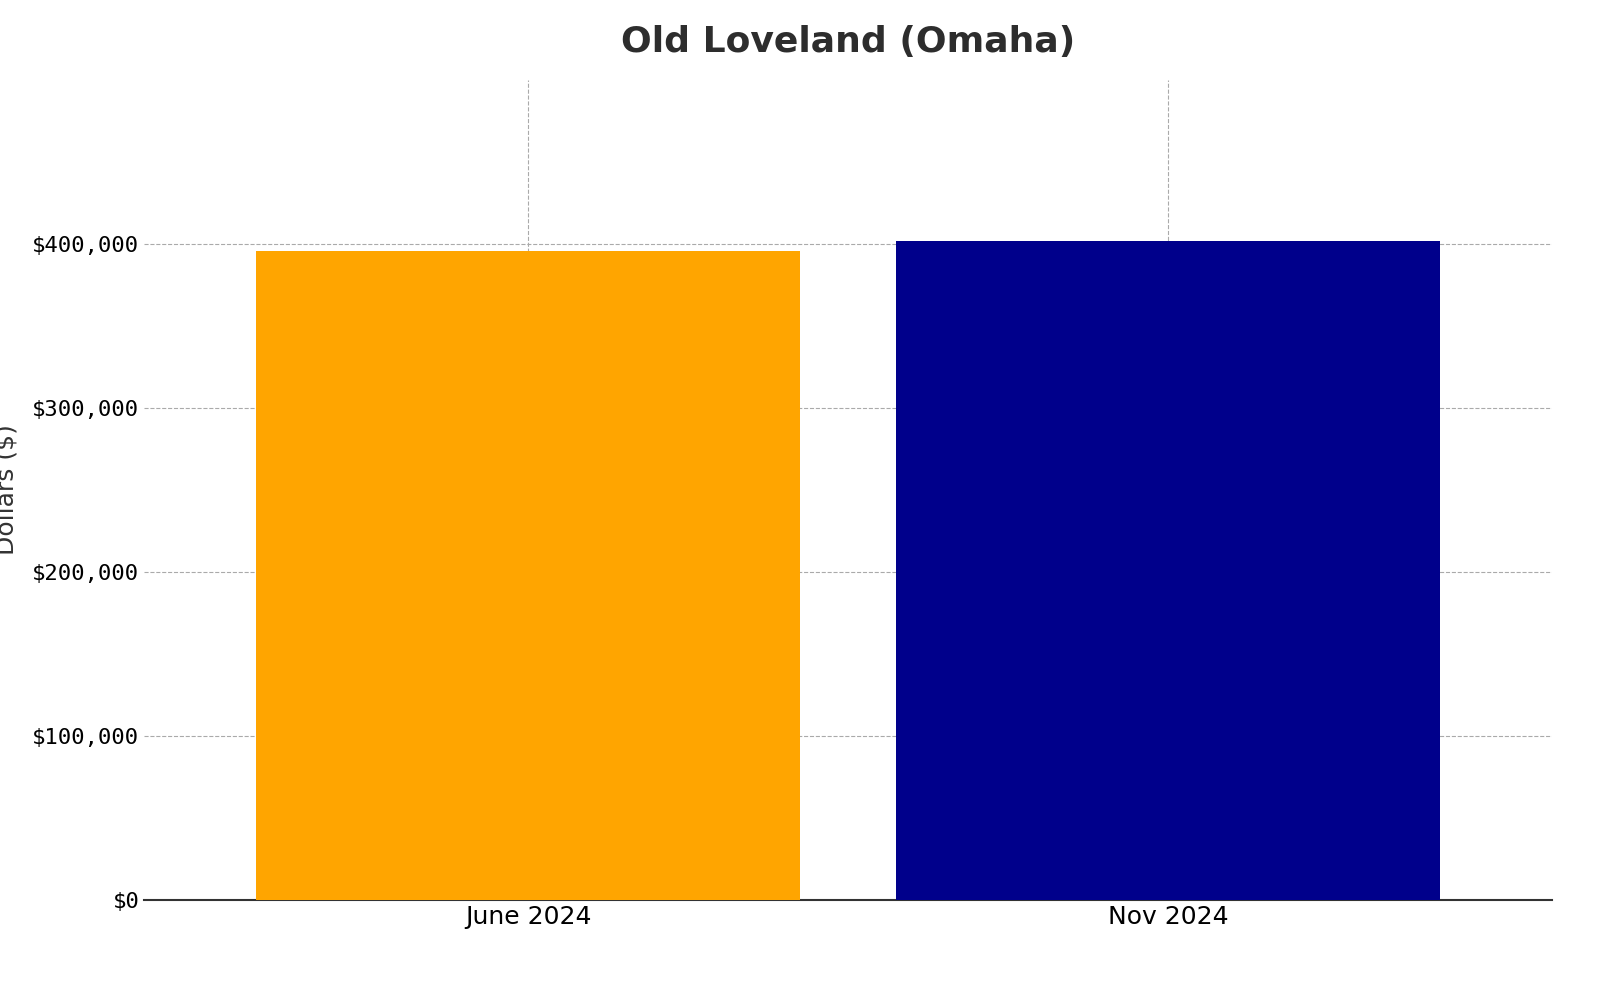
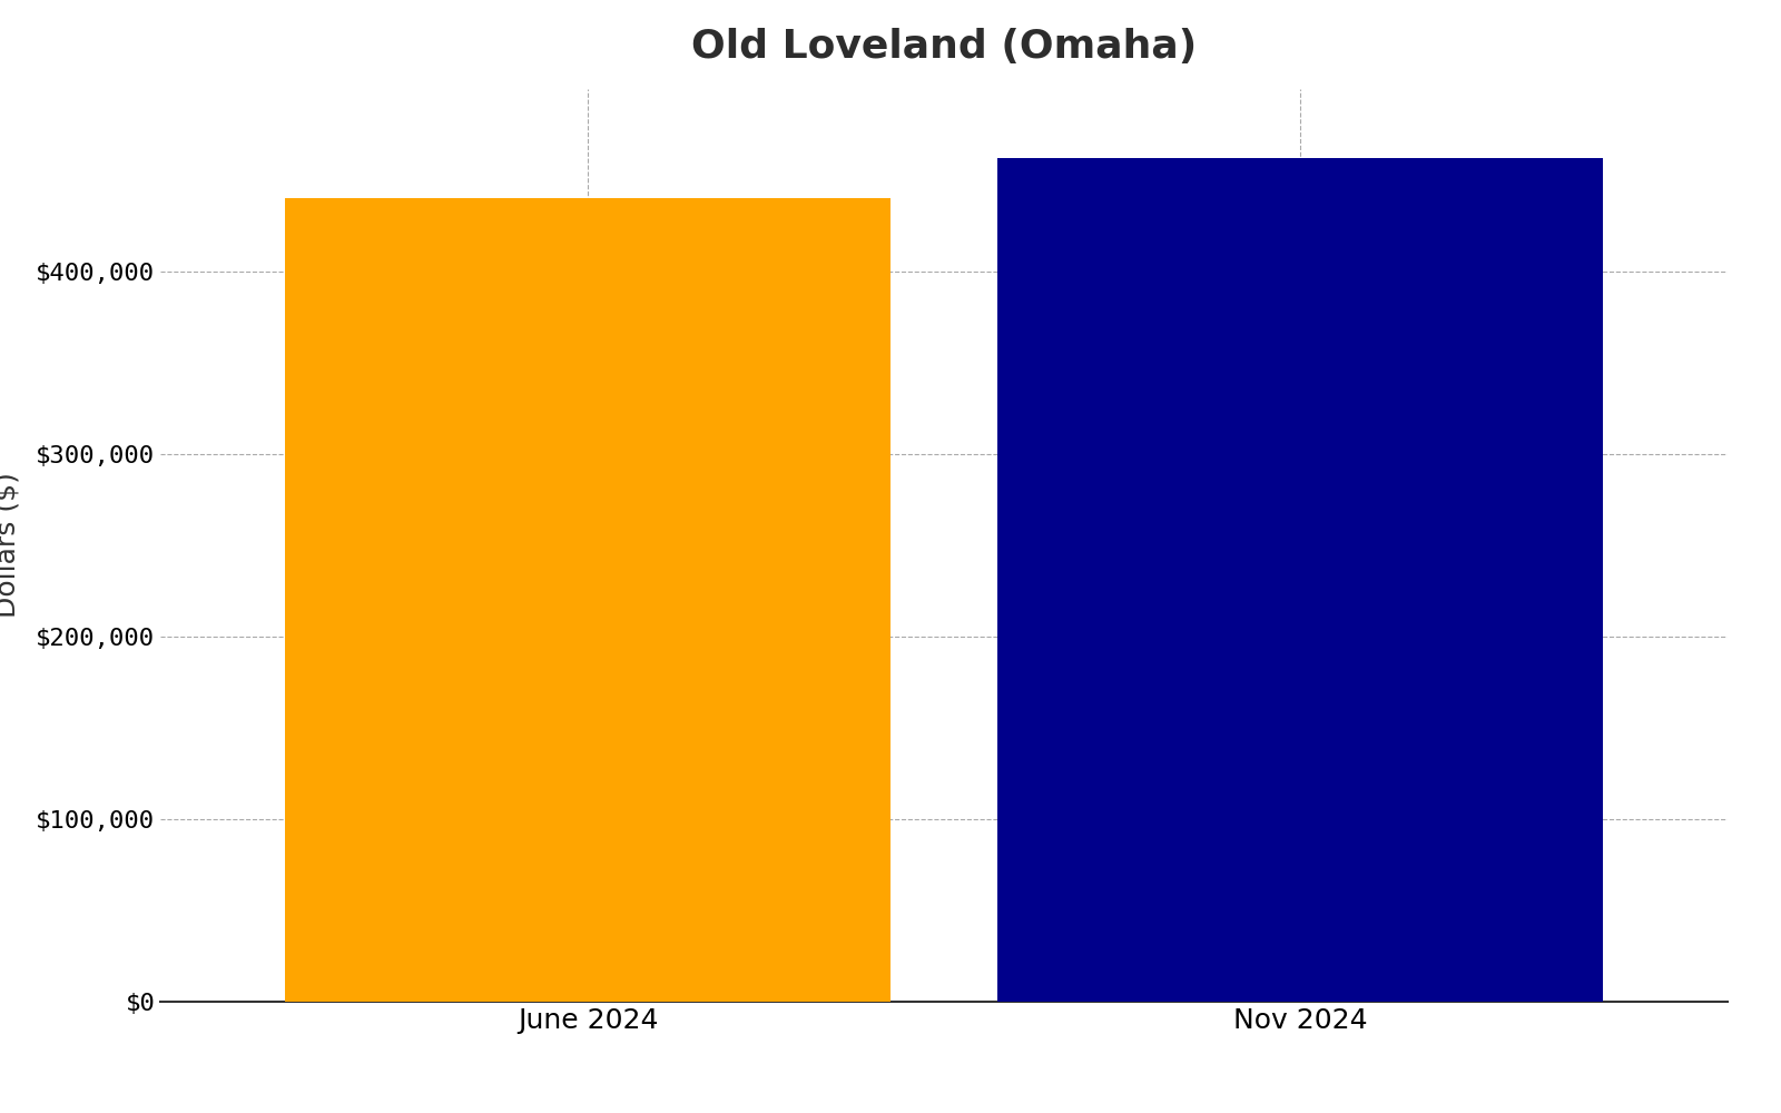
June 2024: $396,000 -> $440,000
Nov 2024: $402,000 -> $462,000
